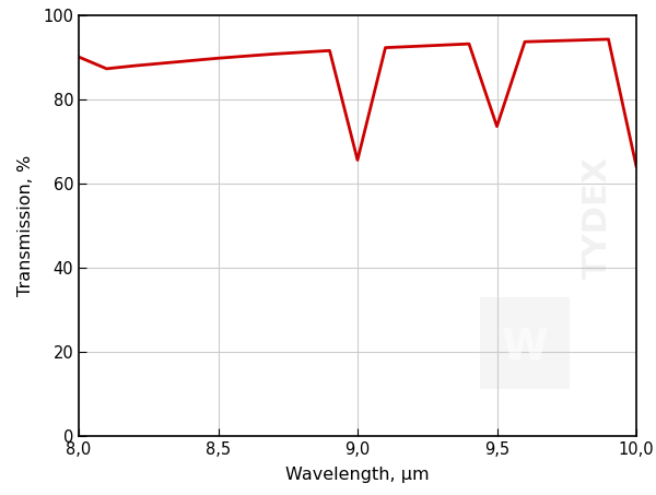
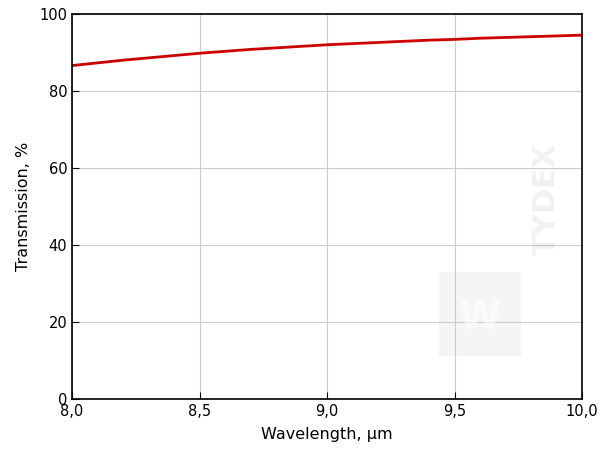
8,0: 90.0 -> 86.5
9,0: 65.5 -> 91.9
9,5: 73.5 -> 93.3
10,0: 64.0 -> 94.4
